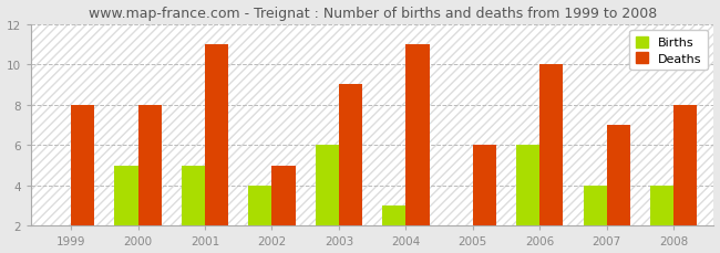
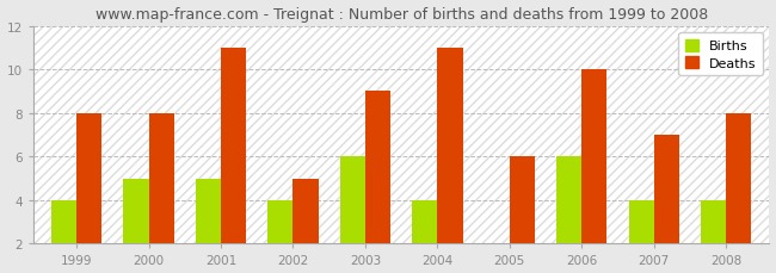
Births/1999: 2 -> 4
Births/2004: 3 -> 4
